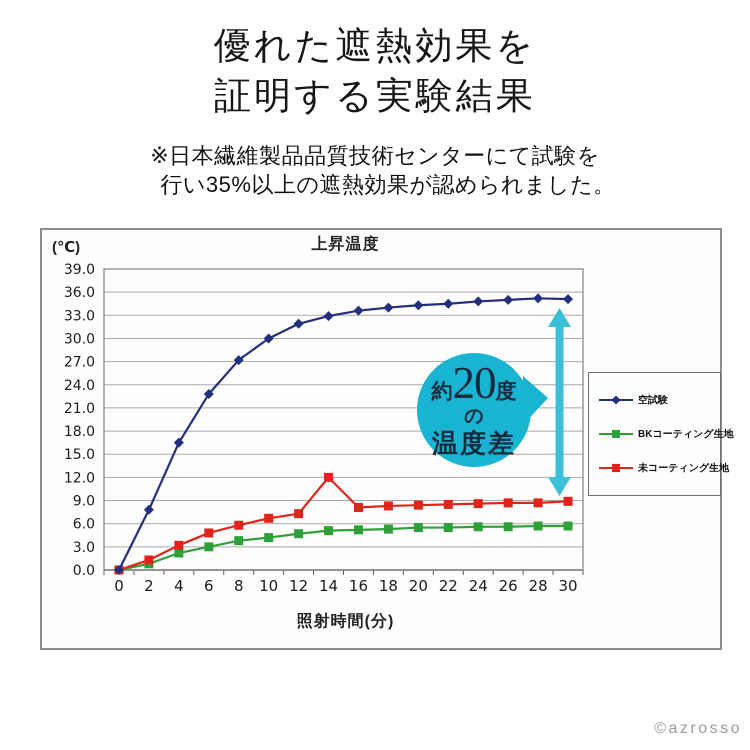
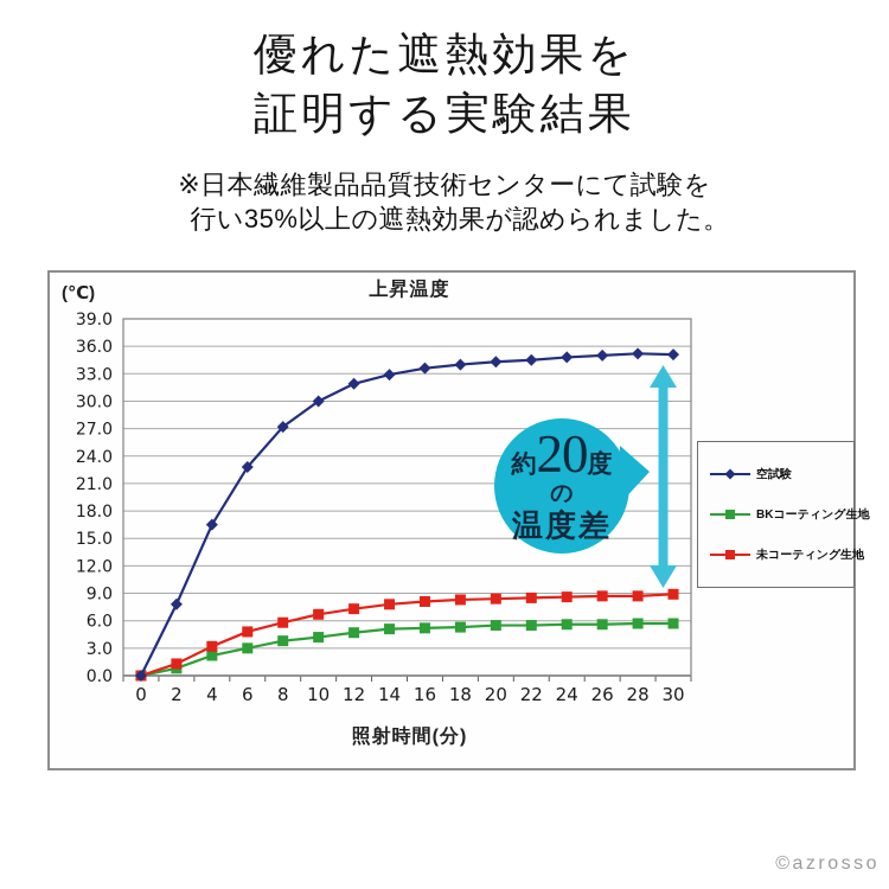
未コーティング生地/14: 12 -> 8
